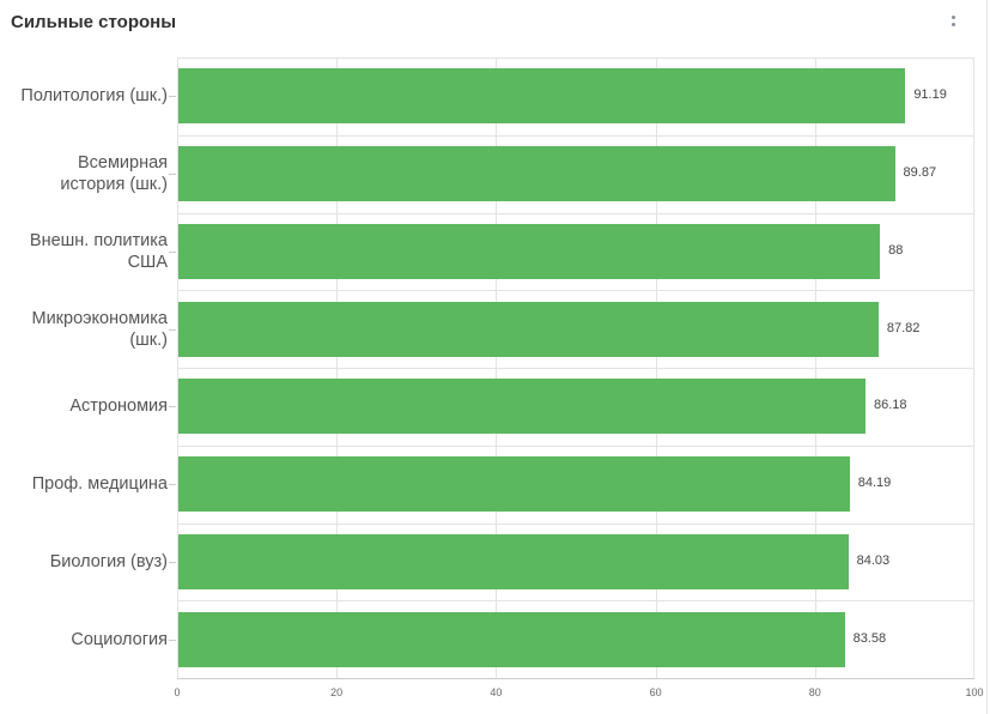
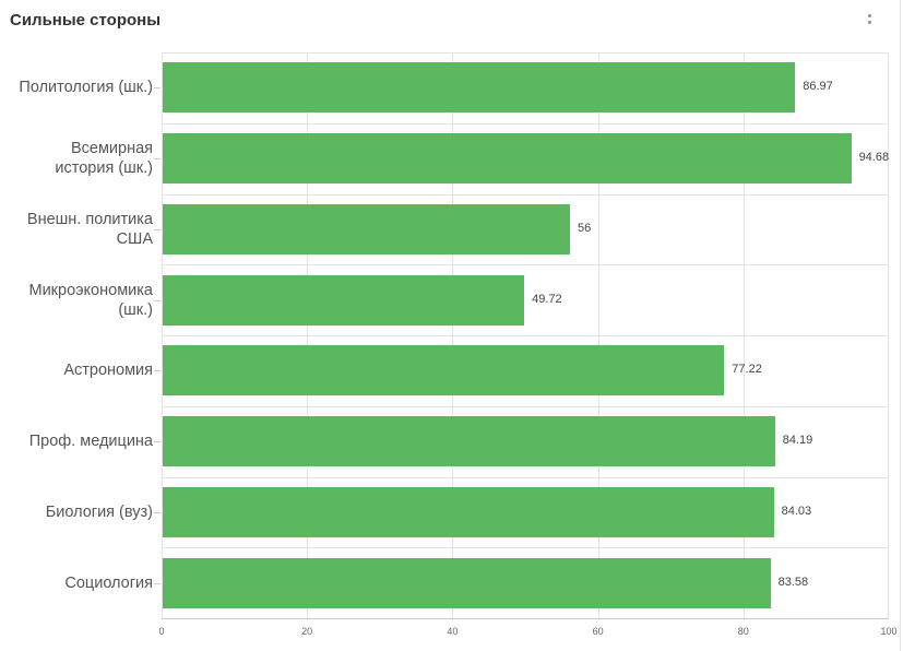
Политология (шк.): 91.19 -> 86.97
Всемирная история (шк.): 89.87 -> 94.68
Внешн. политика США: 88 -> 56
Микроэкономика (шк.): 87.82 -> 49.72
Астрономия: 86.18 -> 77.22
